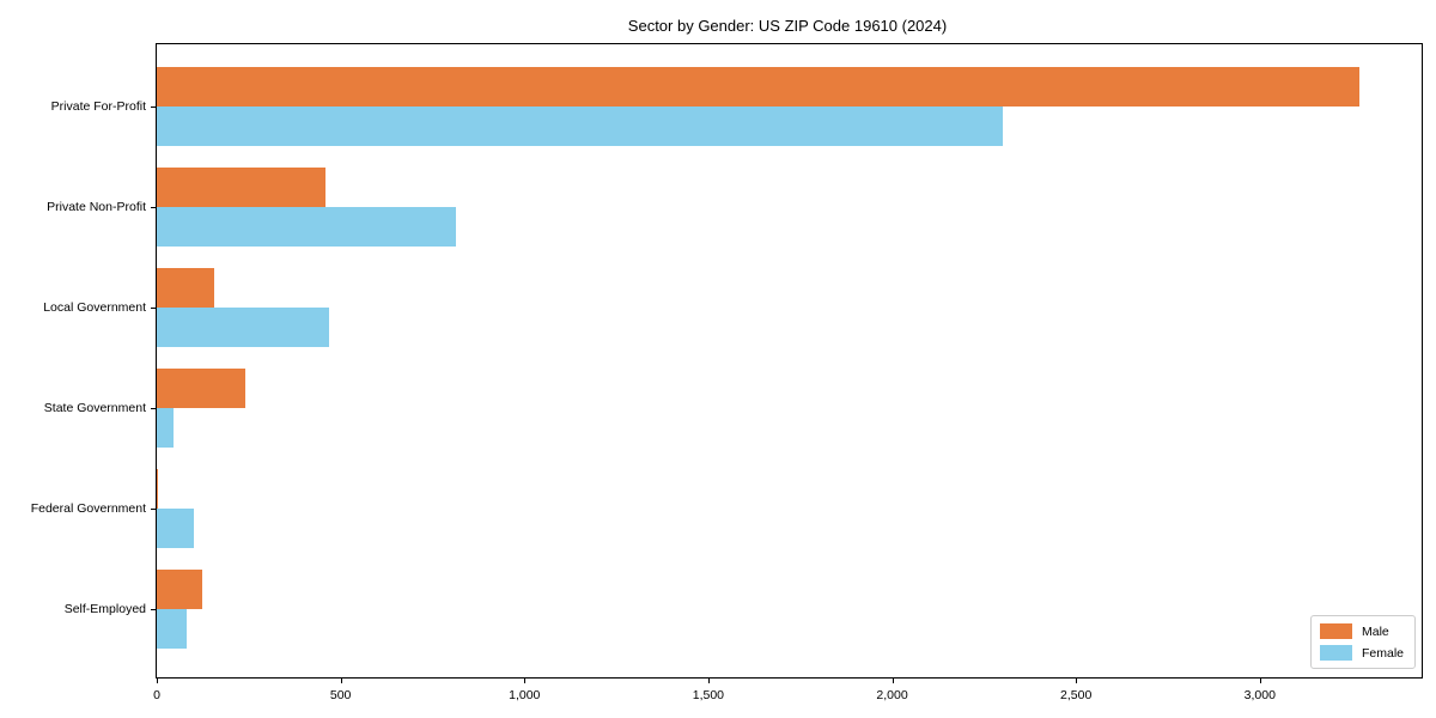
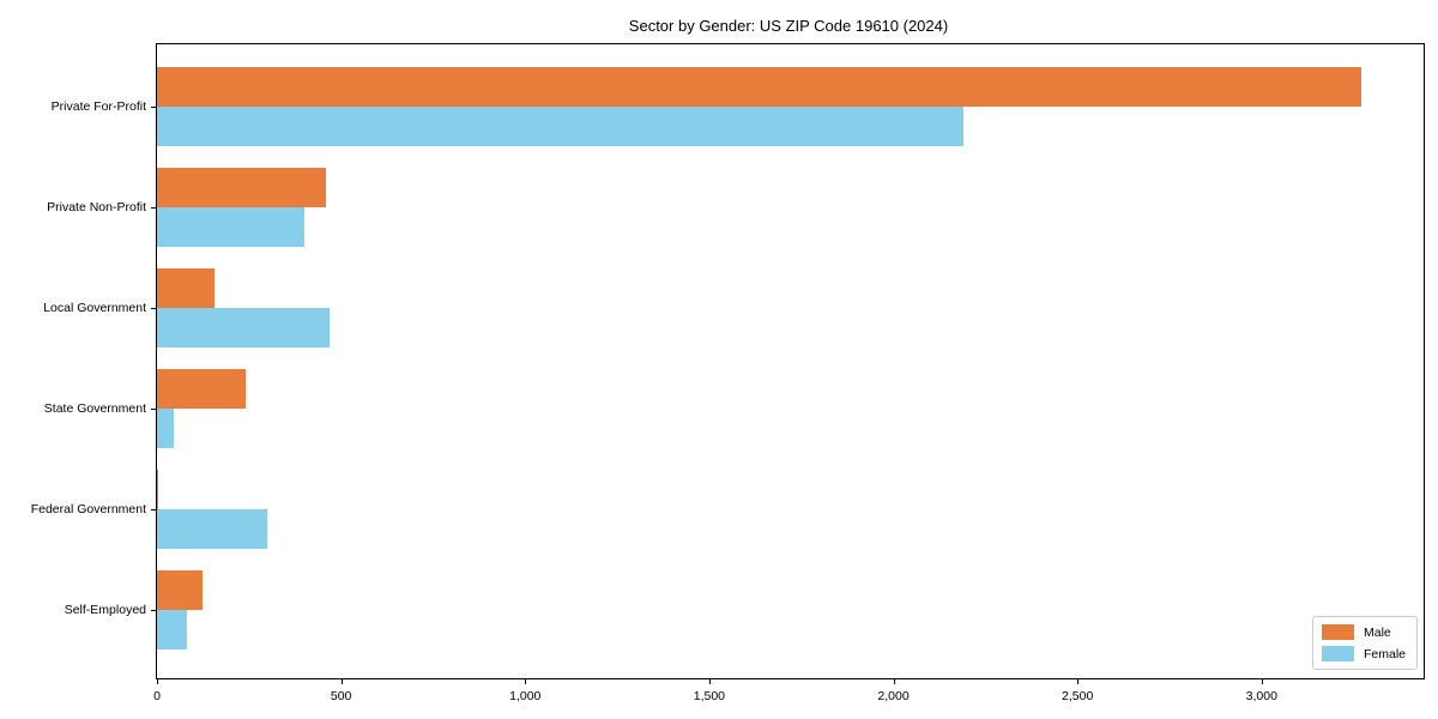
Female/Private For-Profit: 2300 -> 2190
Female/Private Non-Profit: 820 -> 400
Female/Federal Government: 100 -> 300
